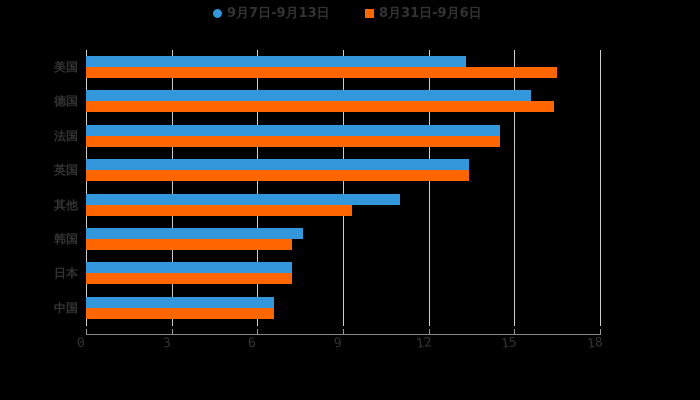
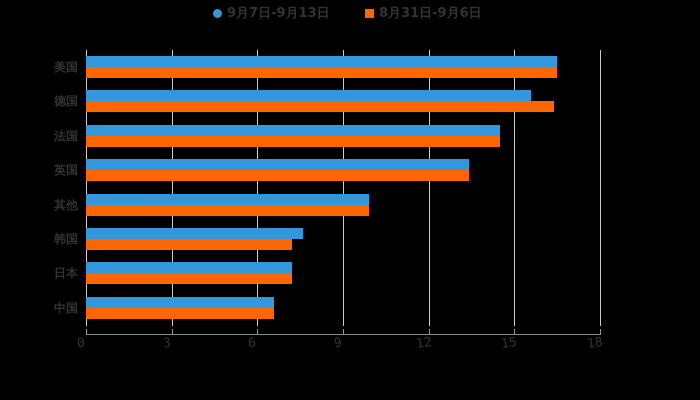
9月7日-9月13日/美国: 13.3 -> 16.5
9月7日-9月13日/其他: 11.0 -> 9.9
8月31日-9月6日/其他: 9.3 -> 9.9
